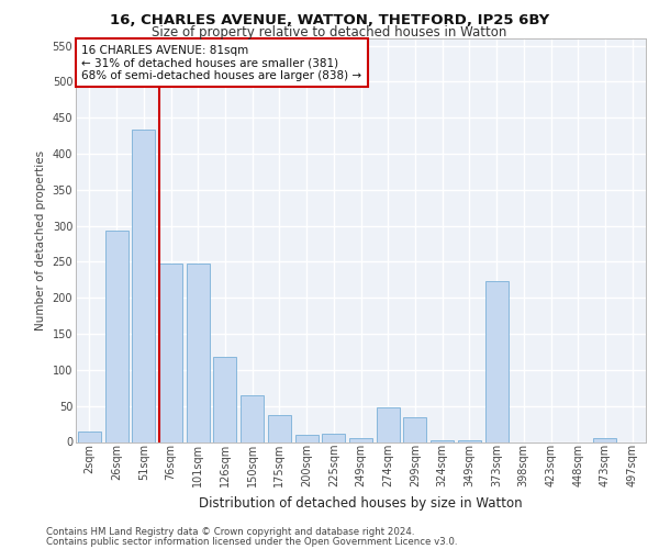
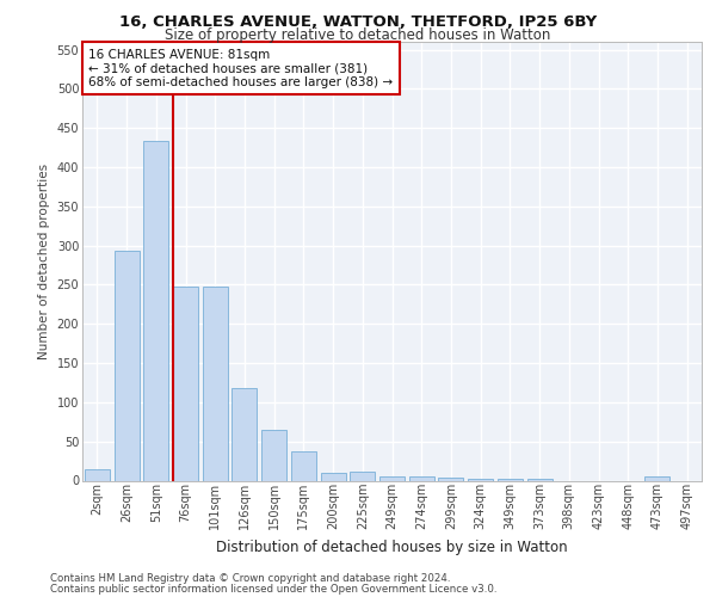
274sqm: 48 -> 5
299sqm: 34 -> 4
373sqm: 224 -> 3
